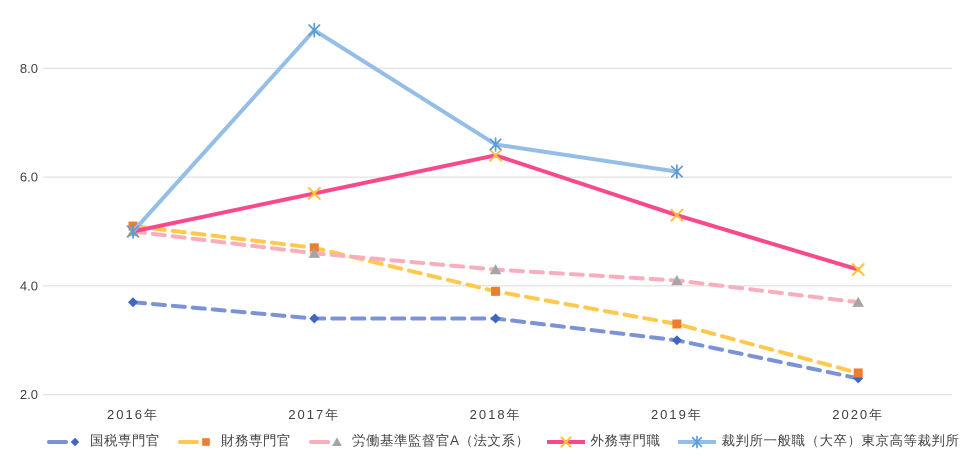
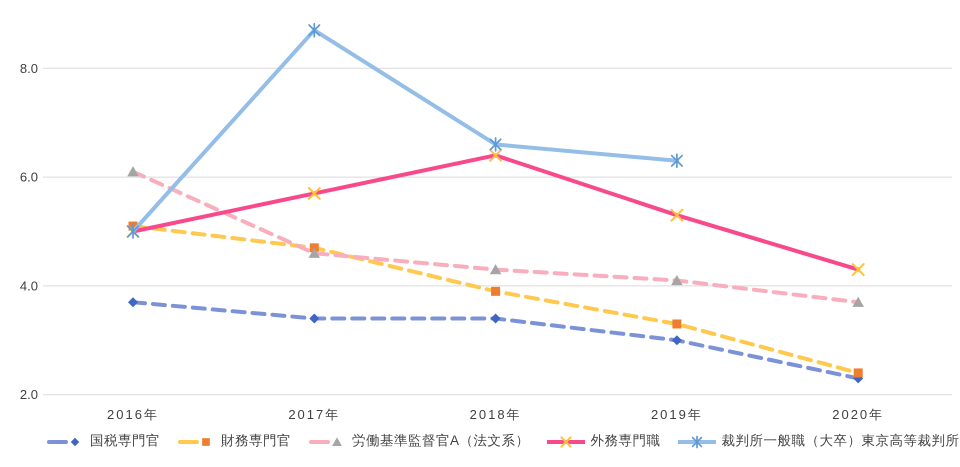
労働基準監督官A（法文系）/2016年: 5.0 -> 6.1
裁判所一般職（大卒）東京高等裁判所/2019年: 6.1 -> 6.3
